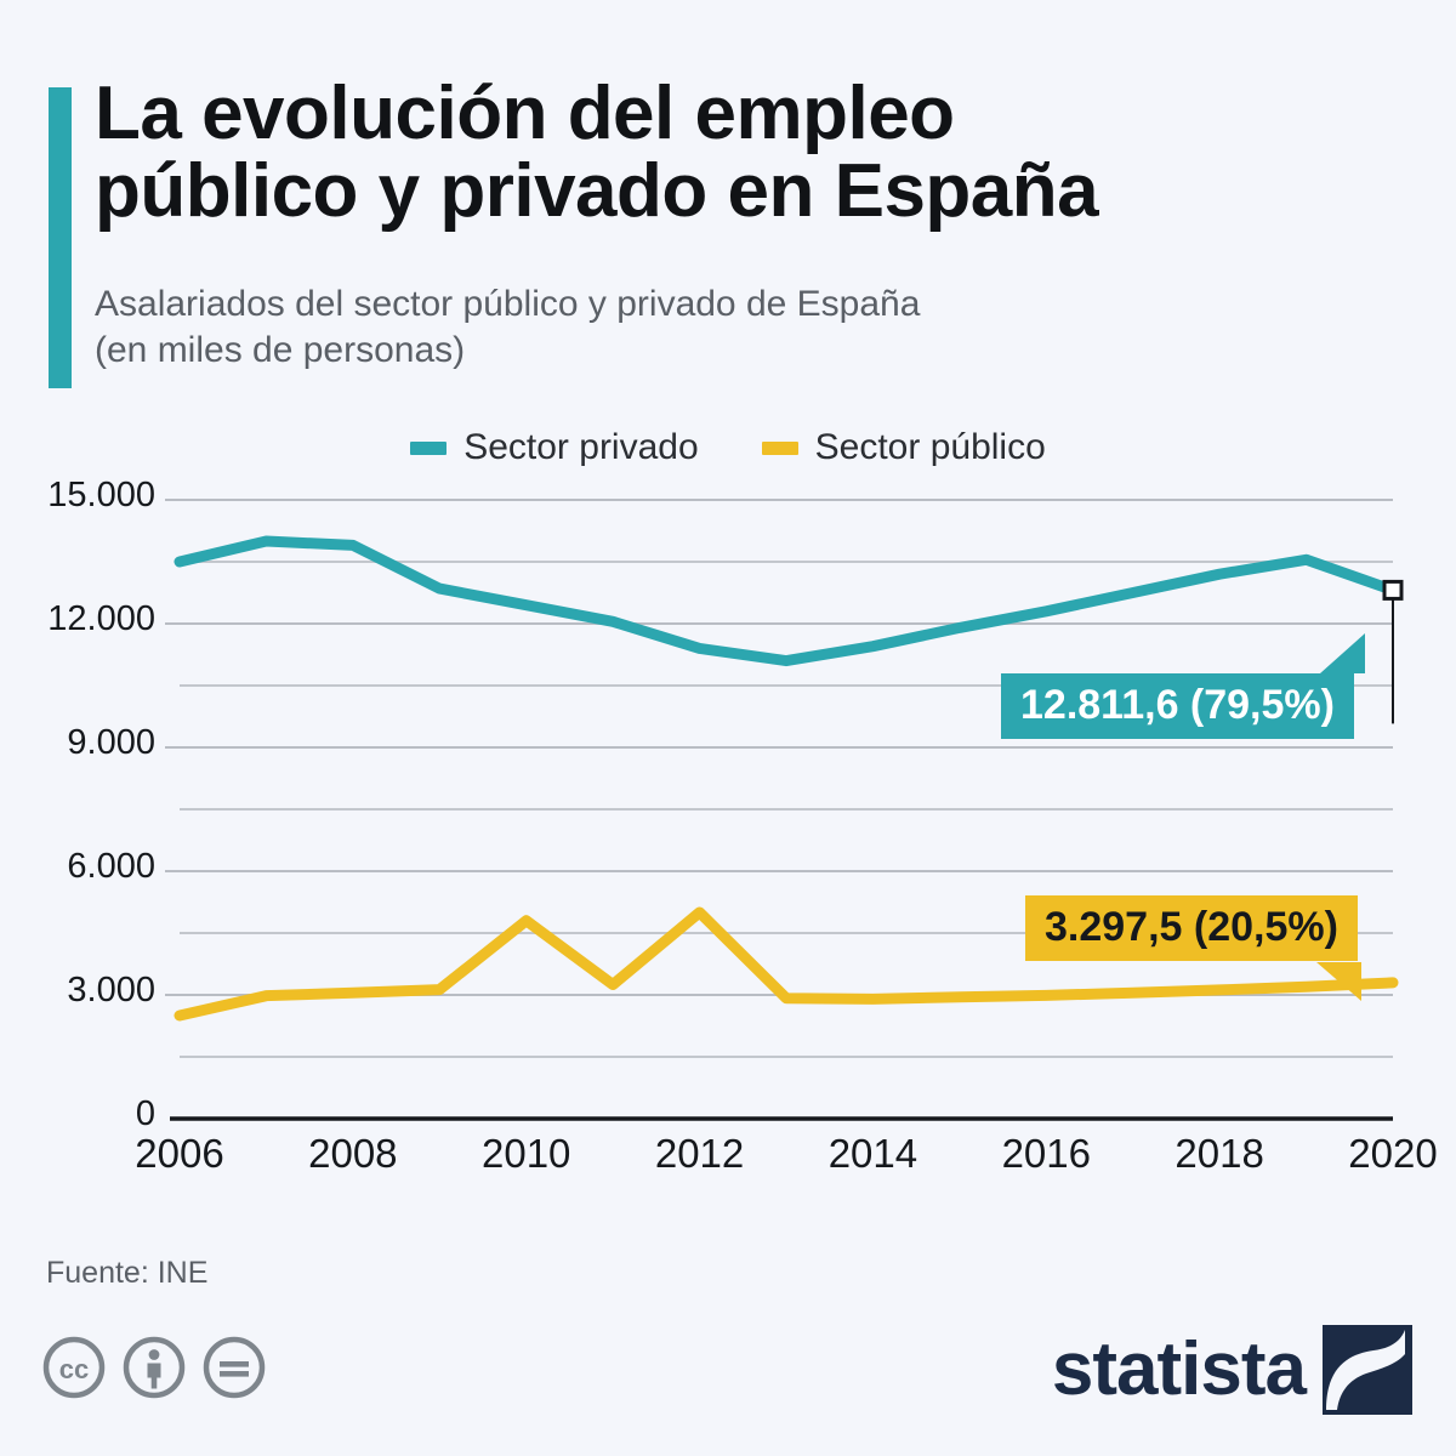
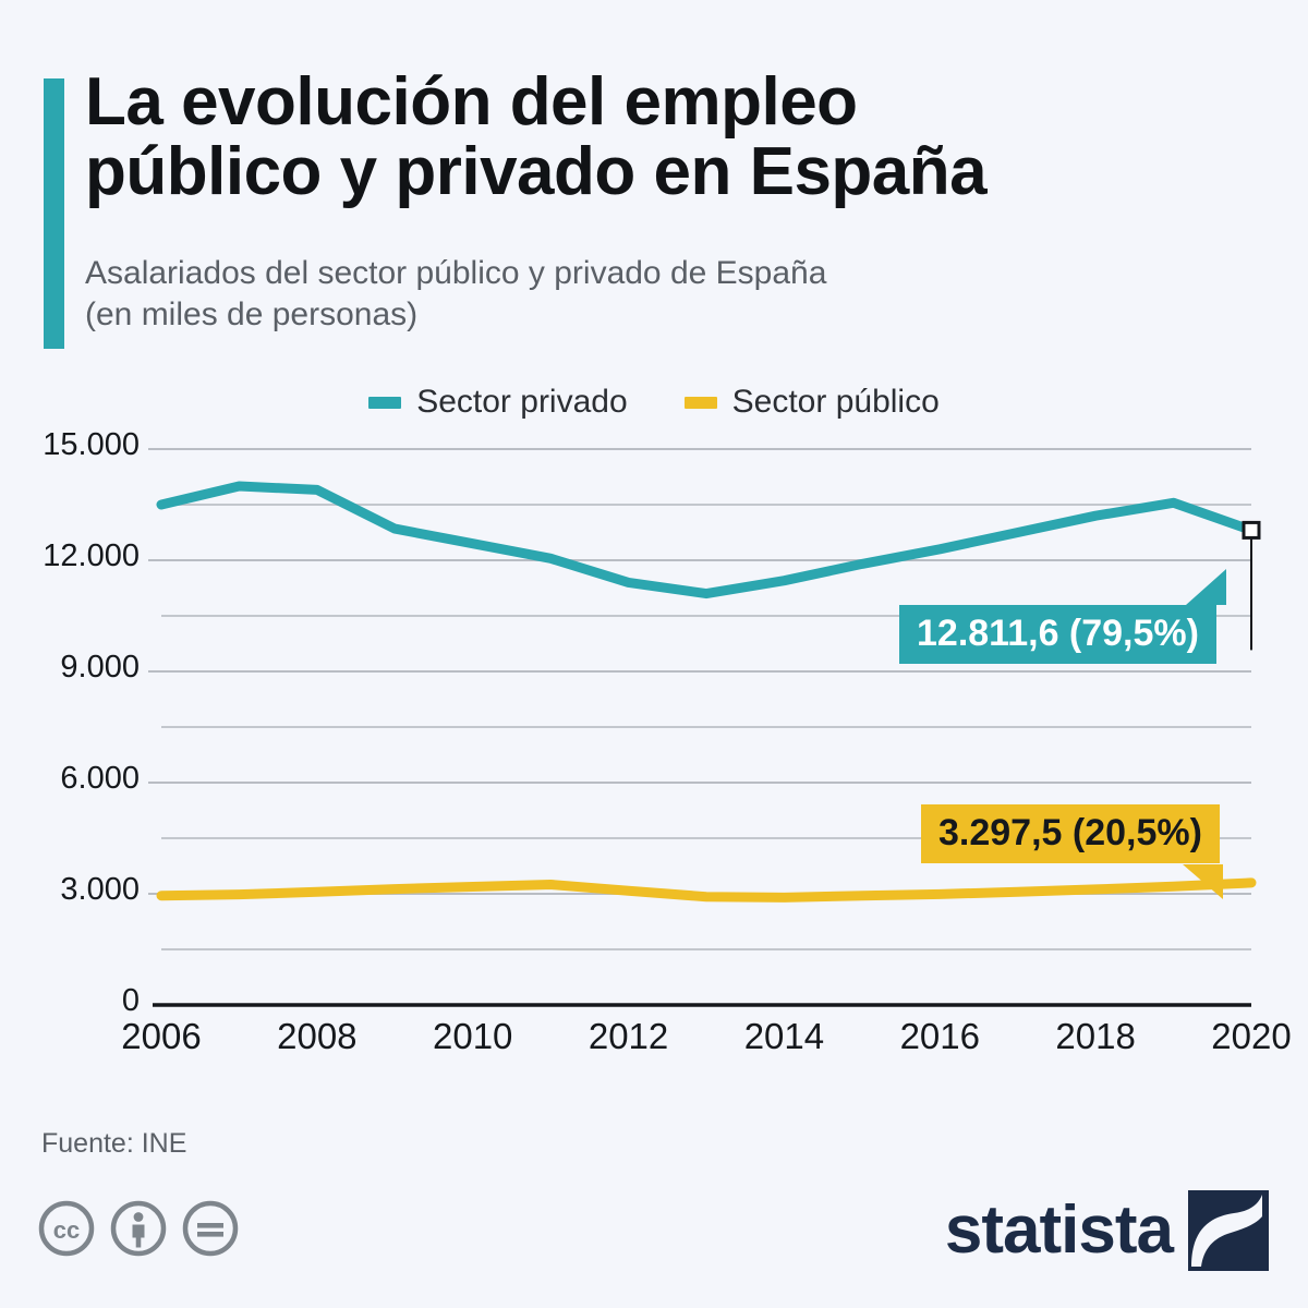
Sector público/2006: 2500 -> 3000
Sector público/2010: 4800 -> 3200
Sector público/2012: 5000 -> 3100
